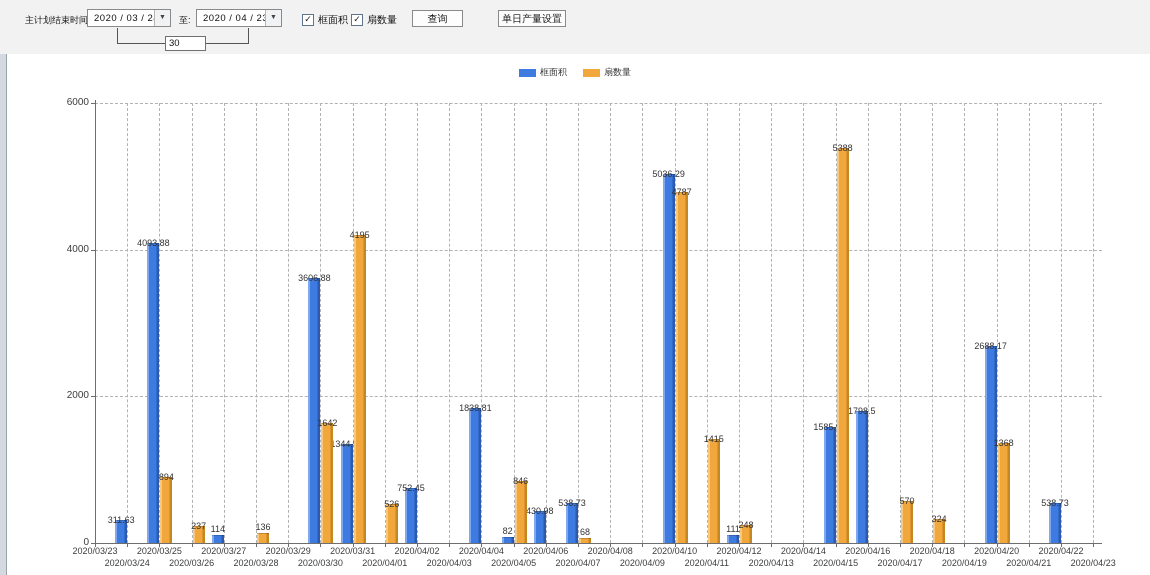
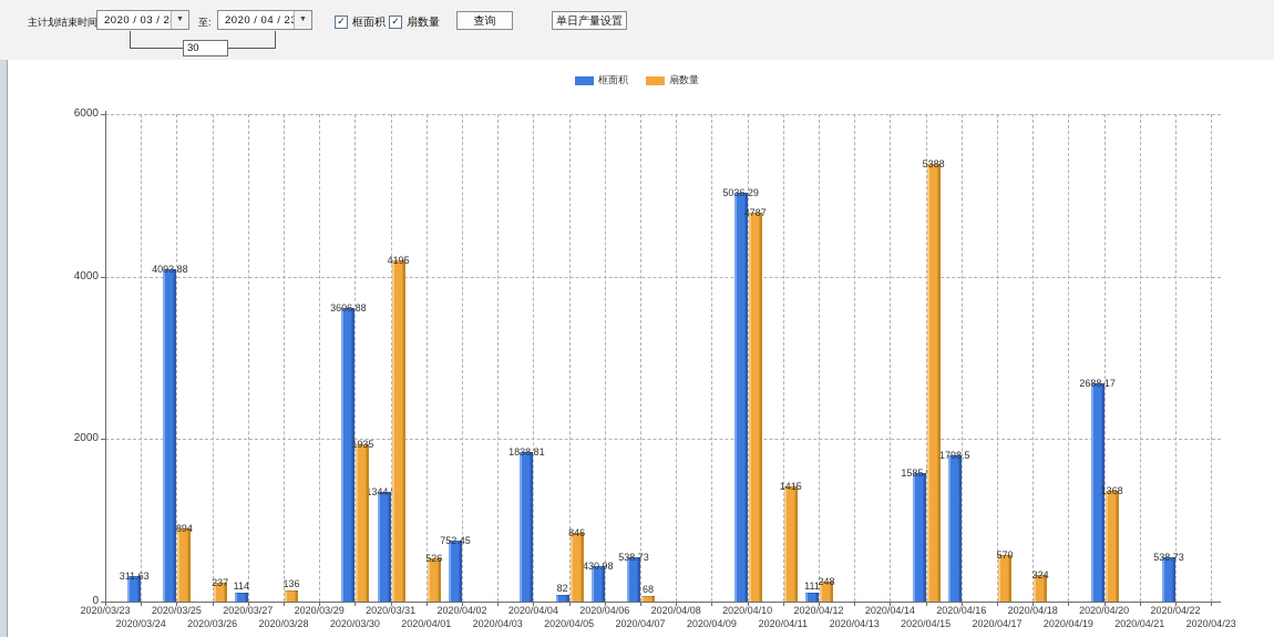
扇数量/2020/03/30: 1642 -> 1935
